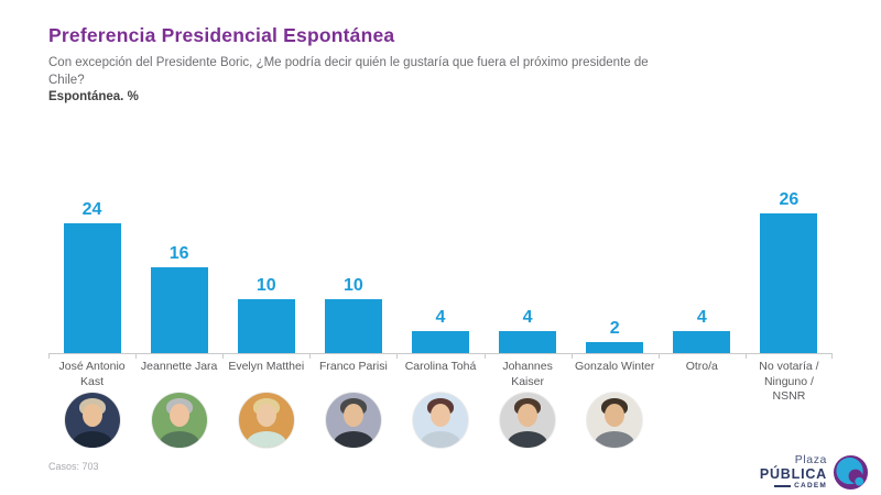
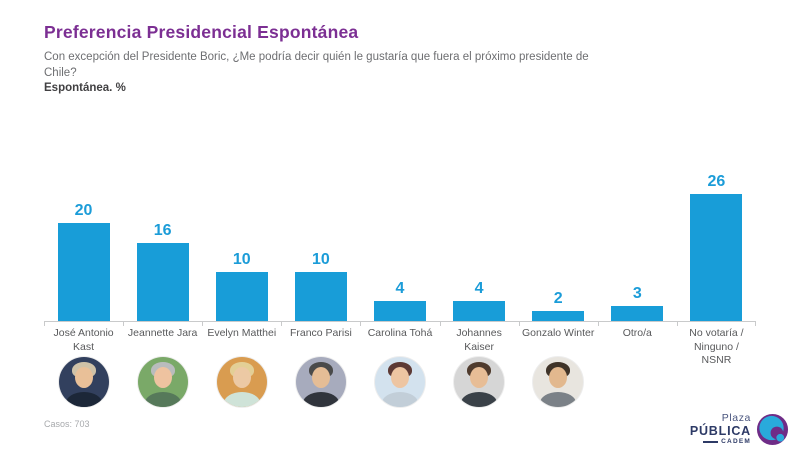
José Antonio Kast: 24 -> 20
Otro/a: 4 -> 3
